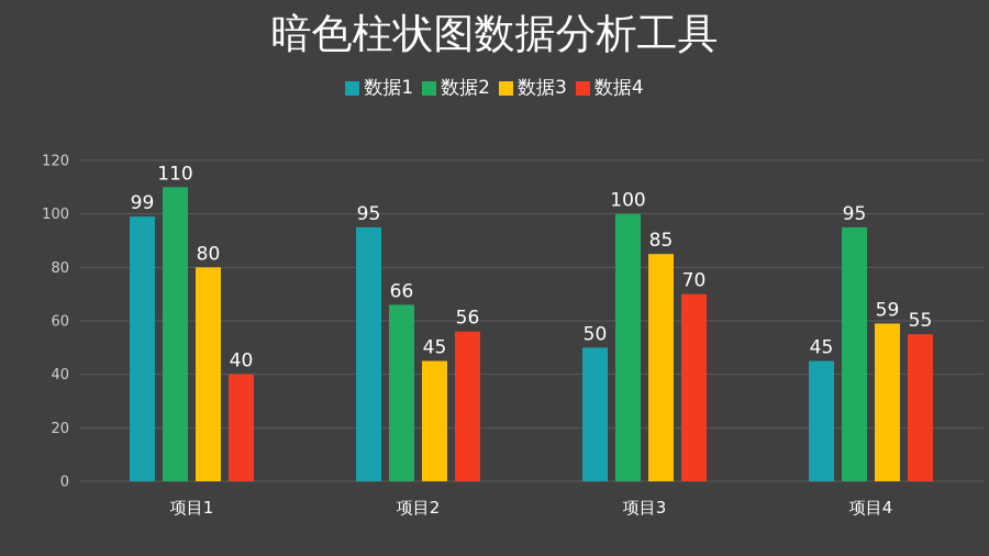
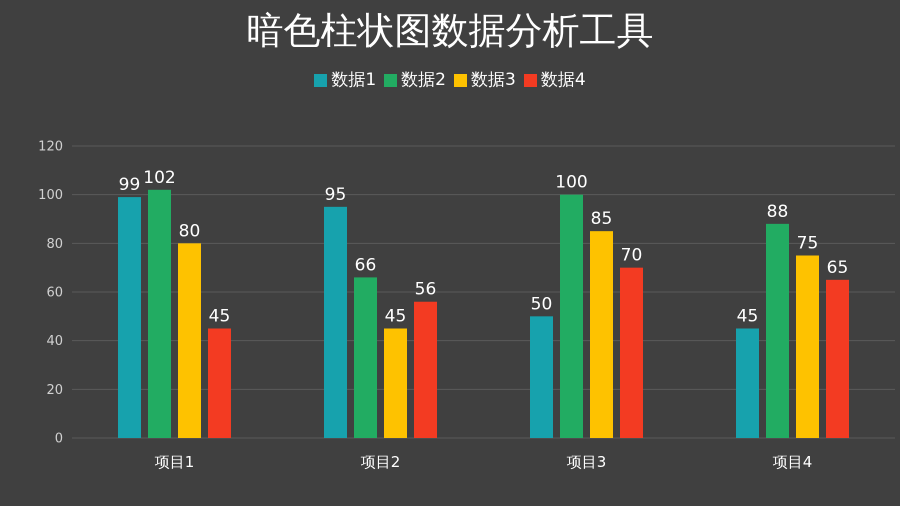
数据2/项目1: 110 -> 102
数据4/项目1: 40 -> 45
数据2/项目4: 95 -> 88
数据3/项目4: 59 -> 75
数据4/项目4: 55 -> 65
